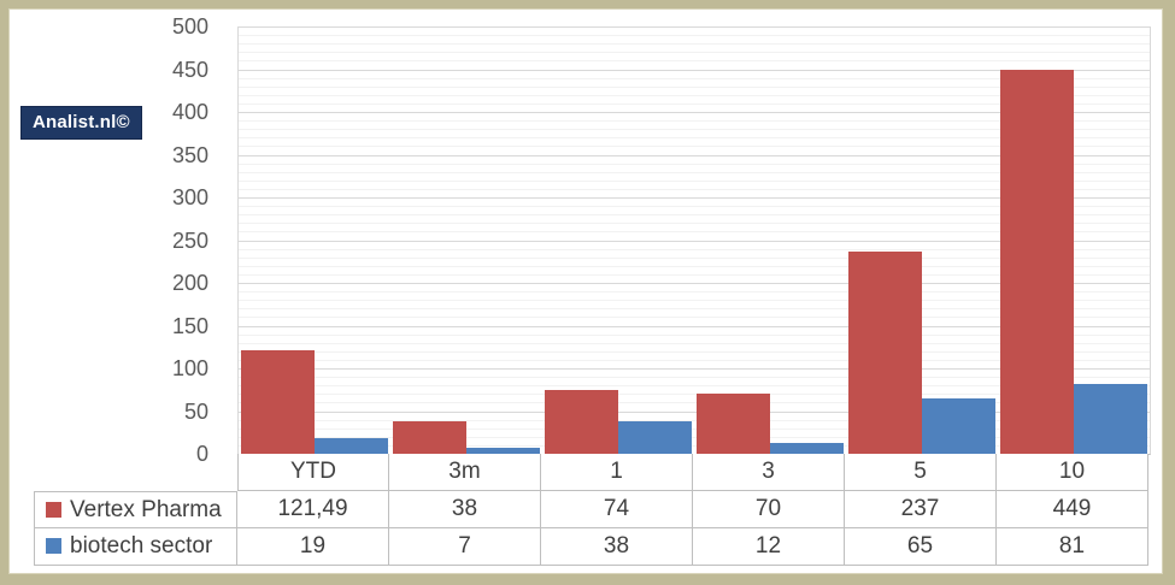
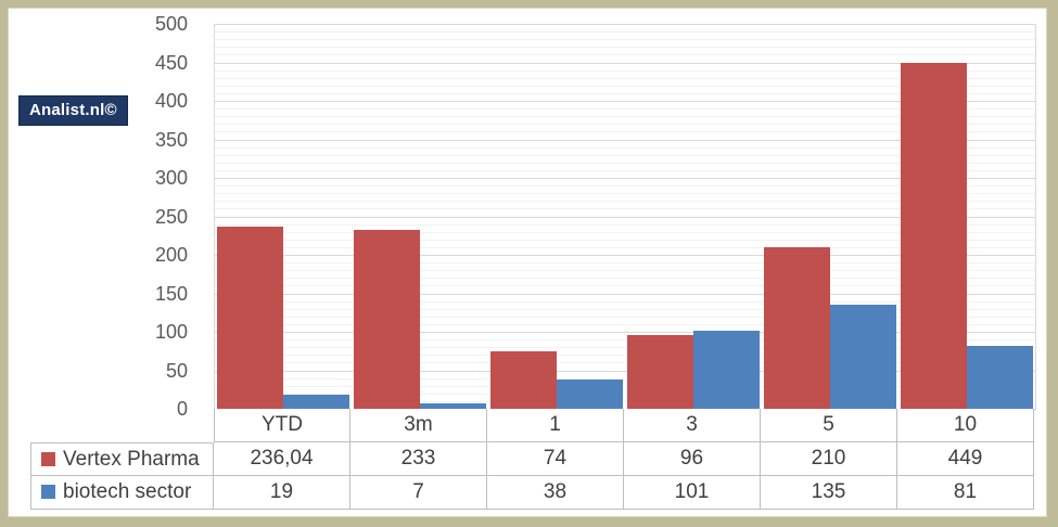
Vertex Pharma/YTD: 121,49 -> 236,04
Vertex Pharma/3m: 38 -> 233
Vertex Pharma/3: 70 -> 96
biotech sector/3: 12 -> 101
Vertex Pharma/5: 237 -> 210
biotech sector/5: 65 -> 135
